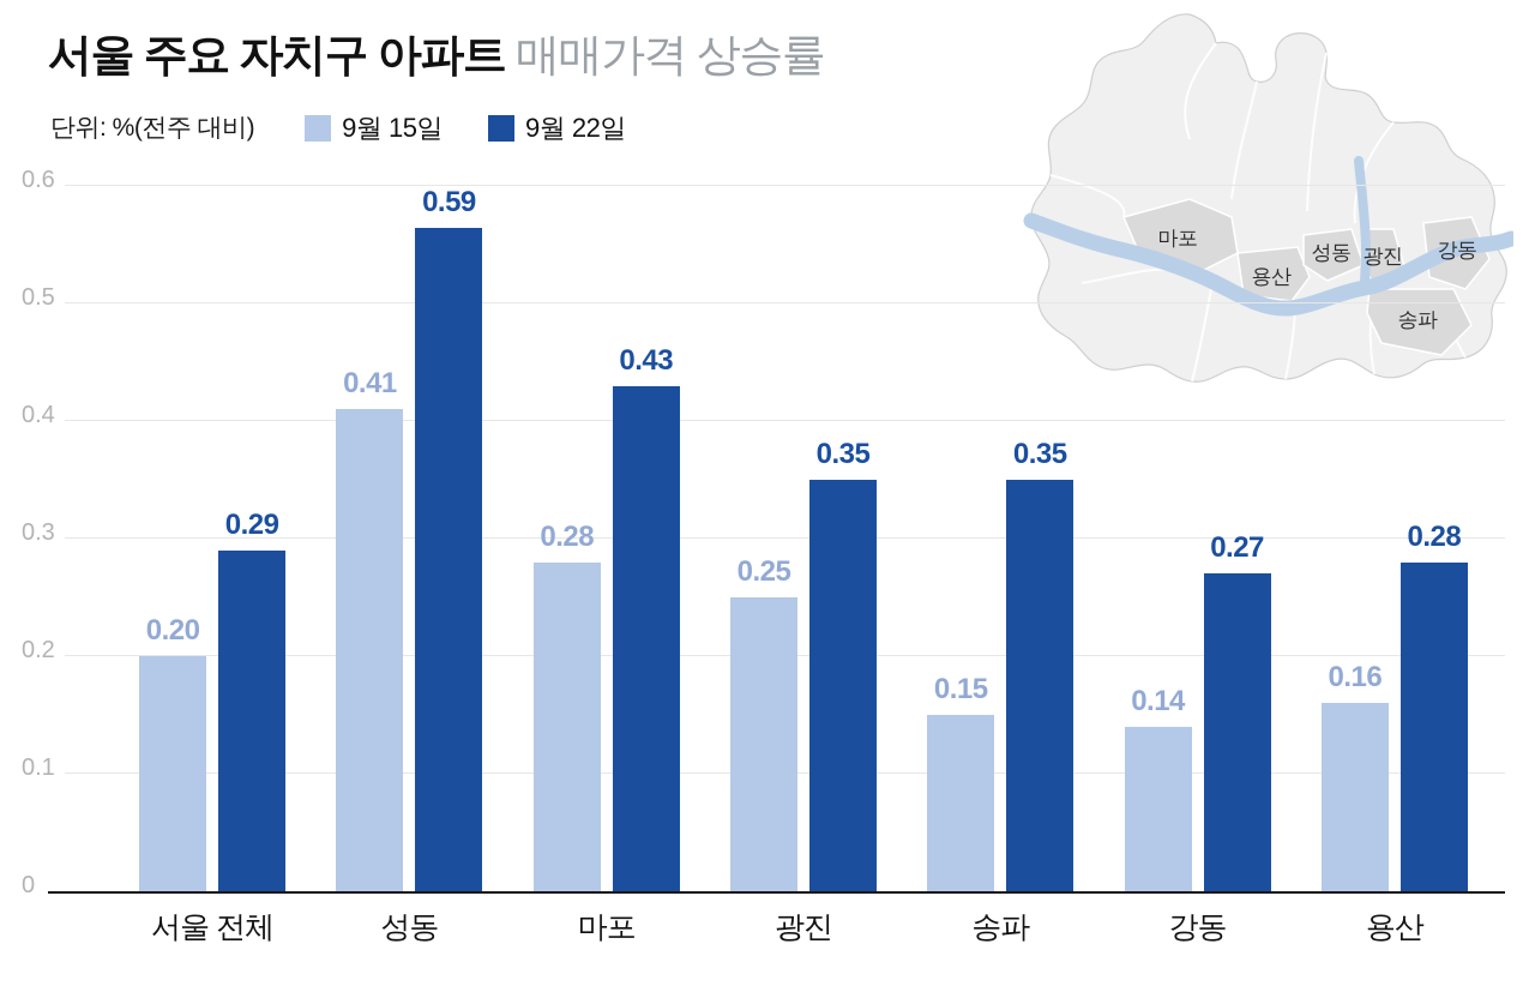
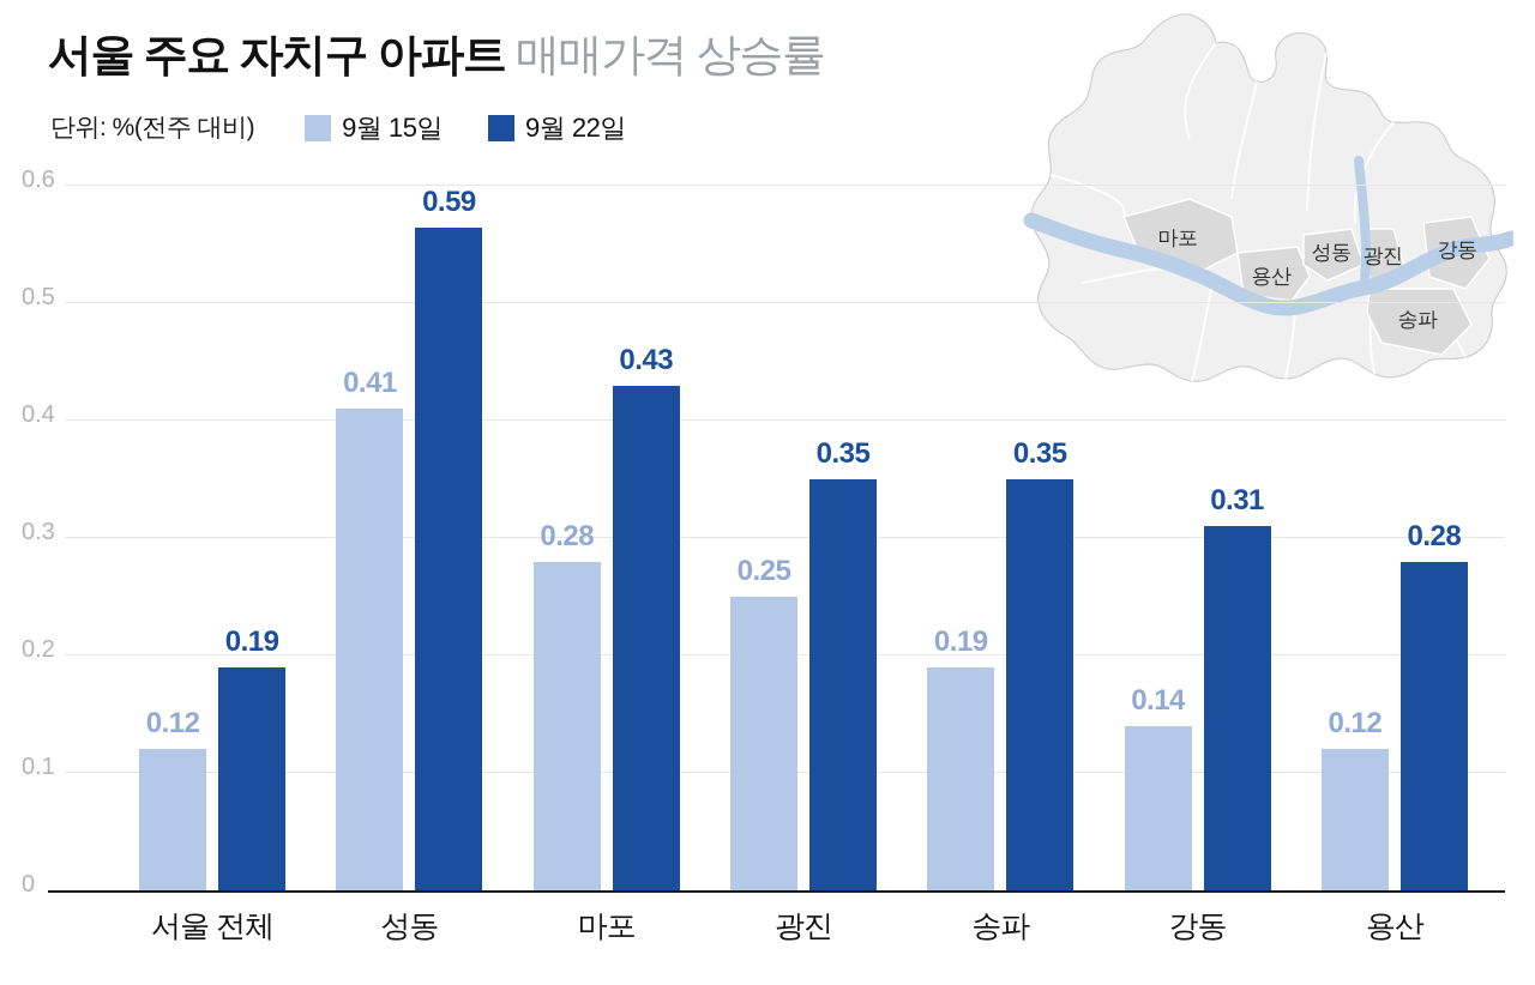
9월 15일/서울 전체: 0.20 -> 0.12
9월 22일/서울 전체: 0.29 -> 0.19
9월 15일/송파: 0.15 -> 0.19
9월 22일/강동: 0.27 -> 0.31
9월 15일/용산: 0.16 -> 0.12
